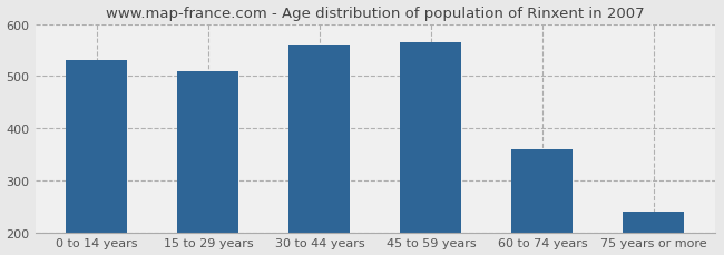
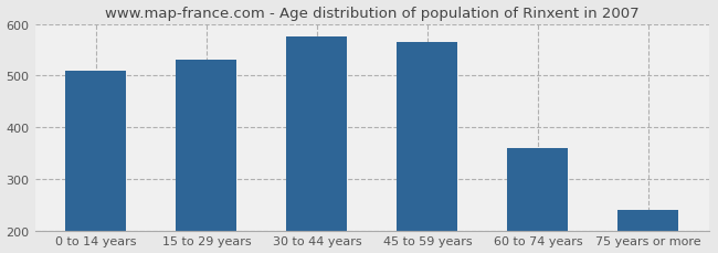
0 to 14 years: 530 -> 510
15 to 29 years: 510 -> 530
30 to 44 years: 560 -> 575
